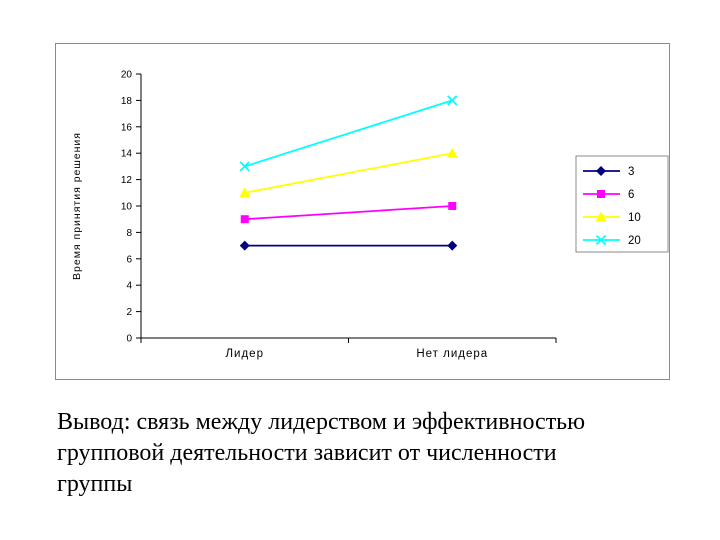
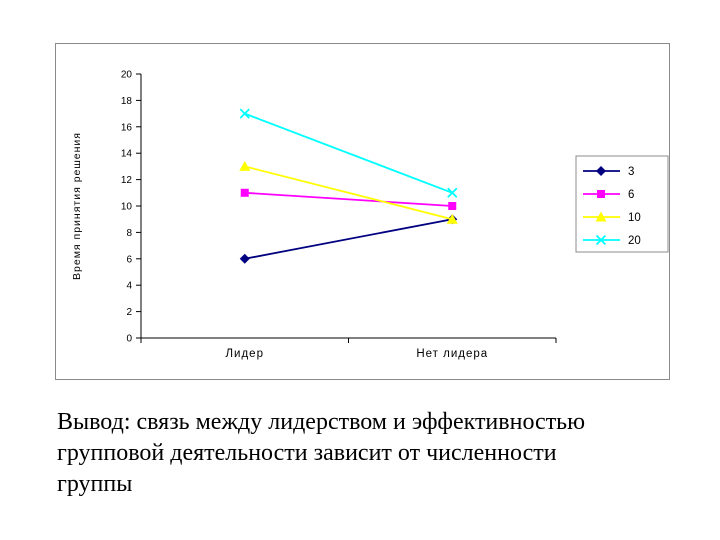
3/Лидер: 7 -> 6
6/Лидер: 9 -> 11
10/Лидер: 11 -> 13
20/Лидер: 13 -> 17
3/Нет лидера: 7 -> 9
10/Нет лидера: 14 -> 9
20/Нет лидера: 18 -> 11
